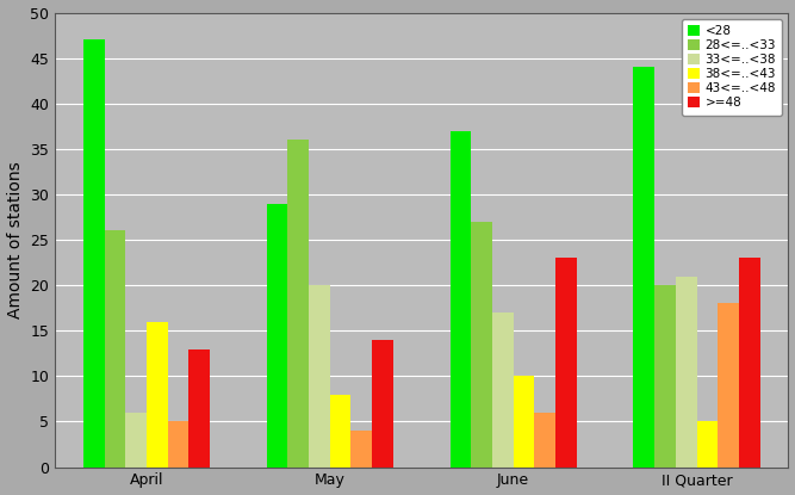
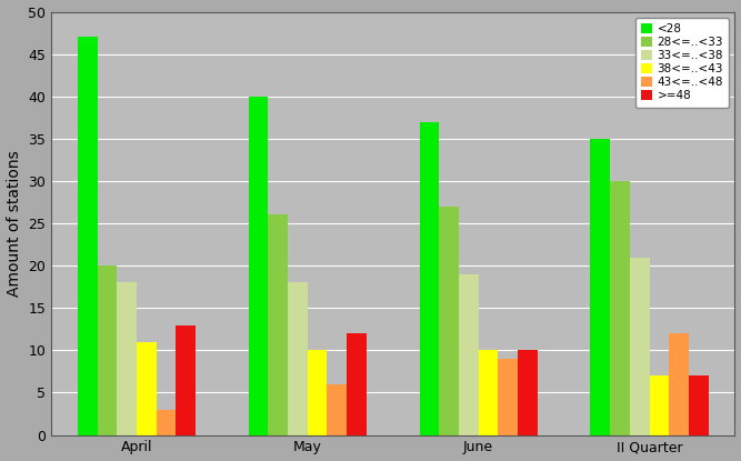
28<=..<33/April: 26 -> 20
33<=..<38/April: 6 -> 18
38<=..<43/April: 16 -> 11
43<=..<48/April: 5 -> 3
<28/May: 29 -> 40
28<=..<33/May: 36 -> 26
33<=..<38/May: 20 -> 18
38<=..<43/May: 8 -> 10
43<=..<48/May: 4 -> 6
>=48/May: 14 -> 12
33<=..<38/June: 17 -> 19
43<=..<48/June: 6 -> 9
>=48/June: 23 -> 10
<28/II Quarter: 44 -> 35
28<=..<33/II Quarter: 20 -> 30
38<=..<43/II Quarter: 5 -> 7
43<=..<48/II Quarter: 18 -> 12
>=48/II Quarter: 23 -> 7
